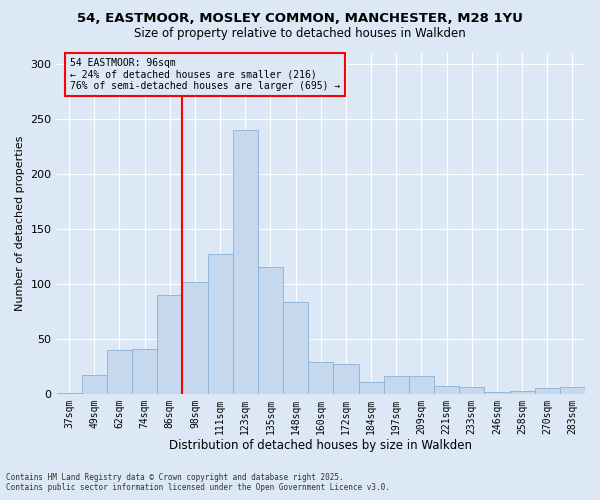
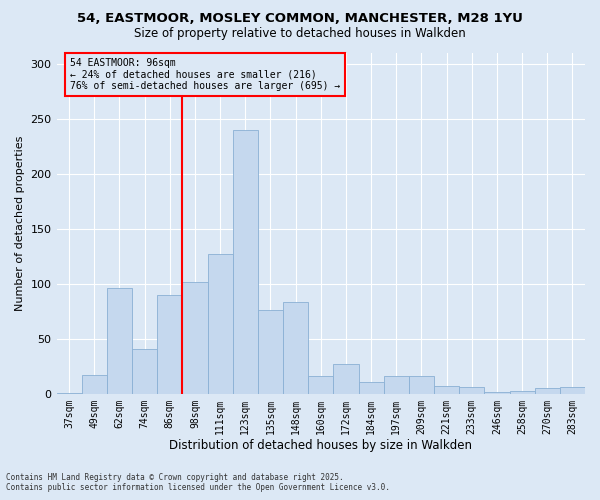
62sqm: 40 -> 96
135sqm: 115 -> 76
160sqm: 29 -> 16
